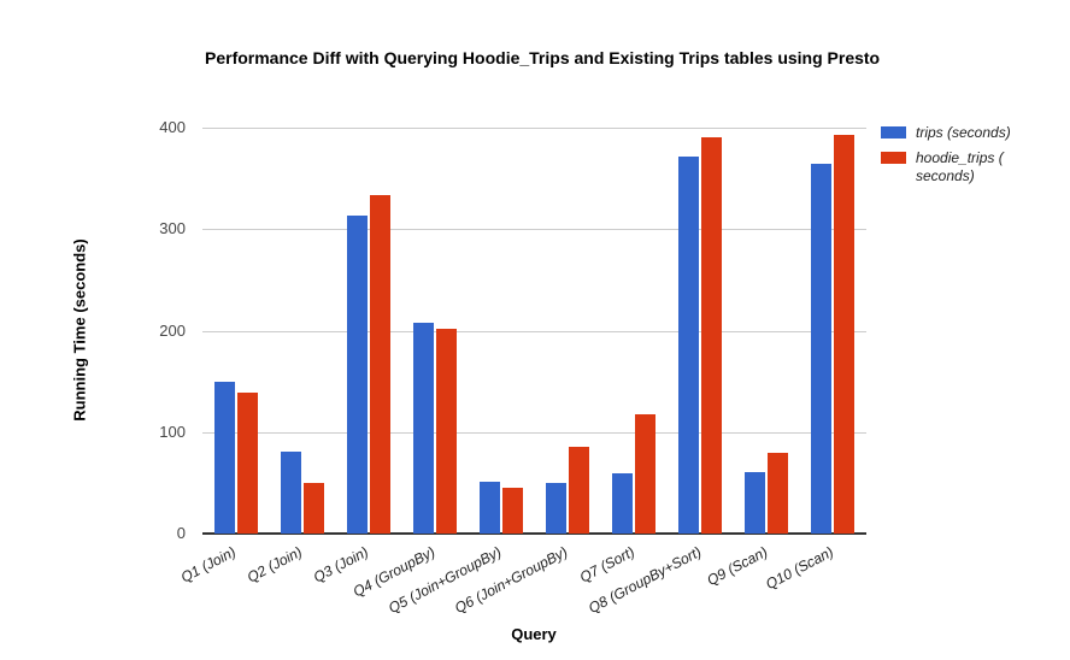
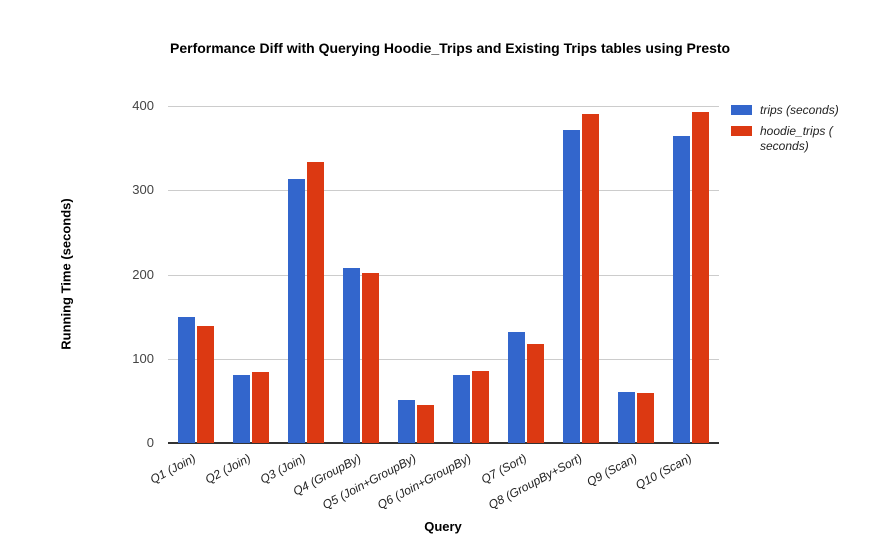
hoodie_trips ( seconds)/Q2 (Join): 50 -> 80
trips (seconds)/Q6 (Join+GroupBy): 50 -> 80
trips (seconds)/Q7 (Sort): 60 -> 130
hoodie_trips ( seconds)/Q9 (Scan): 80 -> 60
